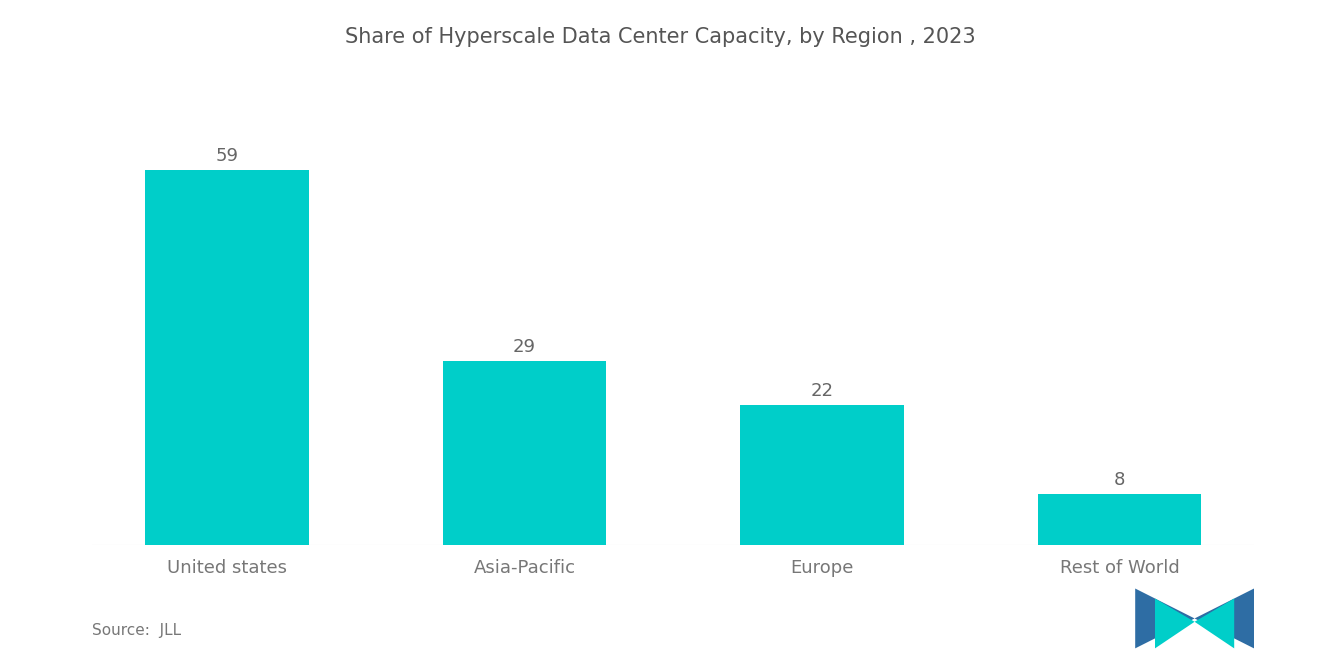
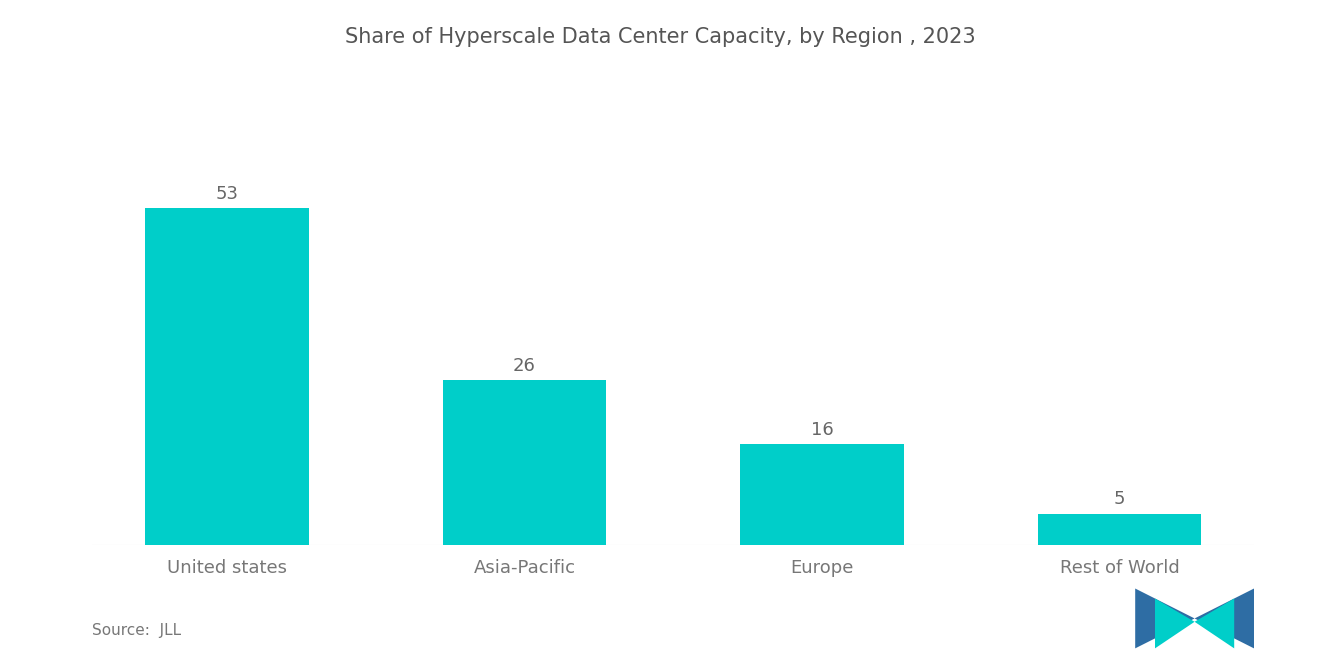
United states: 59 -> 53
Asia-Pacific: 29 -> 26
Europe: 22 -> 16
Rest of World: 8 -> 5
